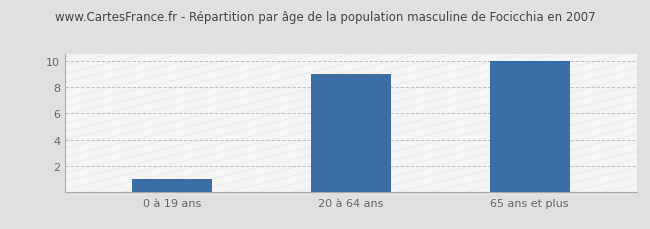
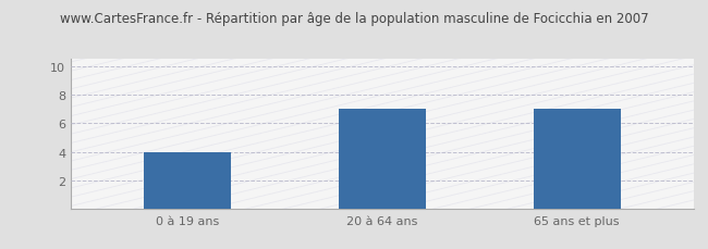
0 à 19 ans: 1 -> 4
20 à 64 ans: 9 -> 7
65 ans et plus: 10 -> 7
